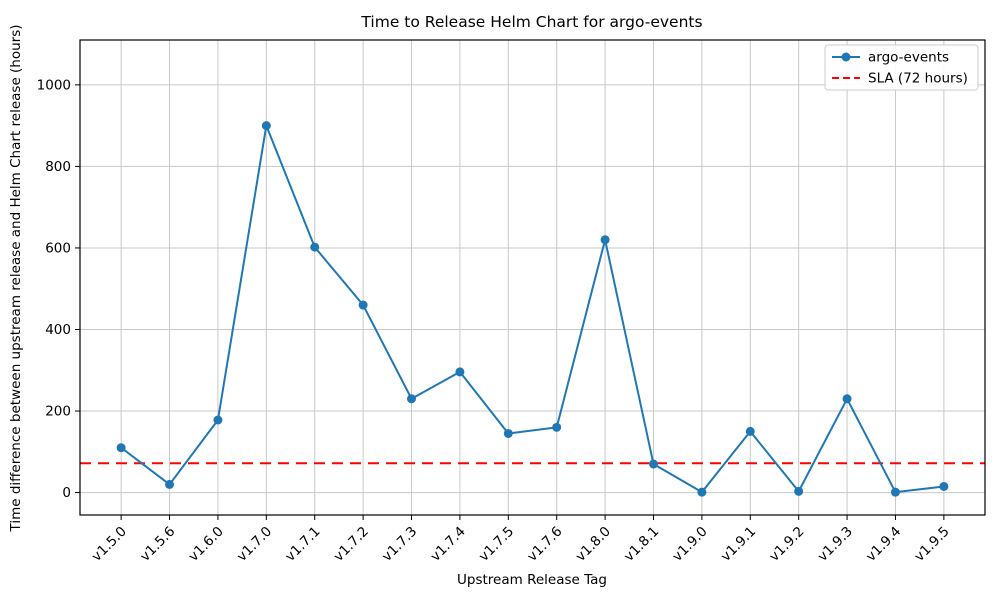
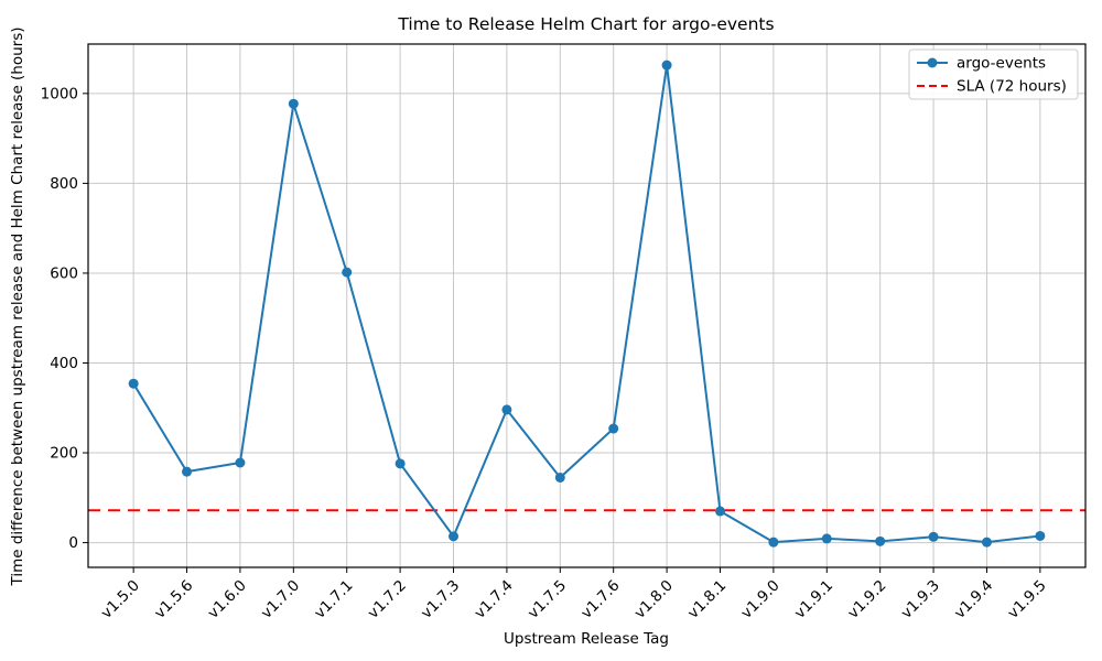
v1.5.0: 110 -> 350
v1.5.6: 20 -> 160
v1.7.0: 900 -> 980
v1.7.2: 460 -> 180
v1.7.3: 230 -> 10
v1.7.6: 160 -> 250
v1.8.0: 620 -> 1060
v1.9.1: 150 -> 10
v1.9.3: 230 -> 10
